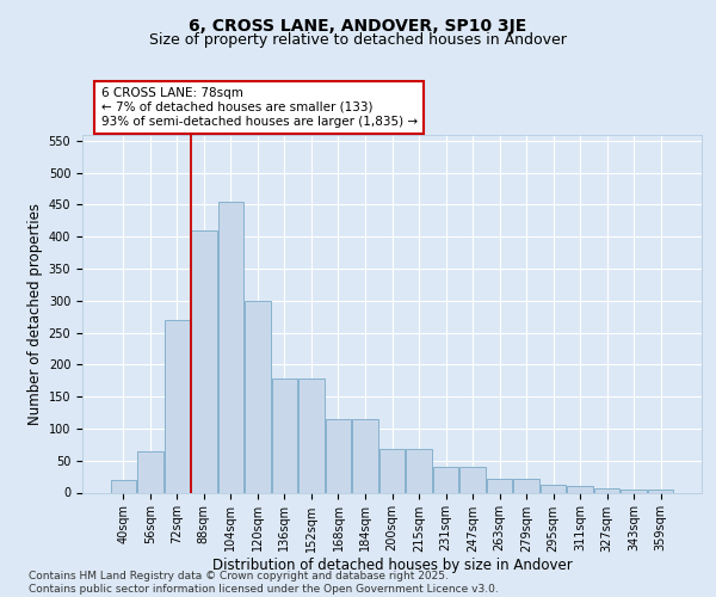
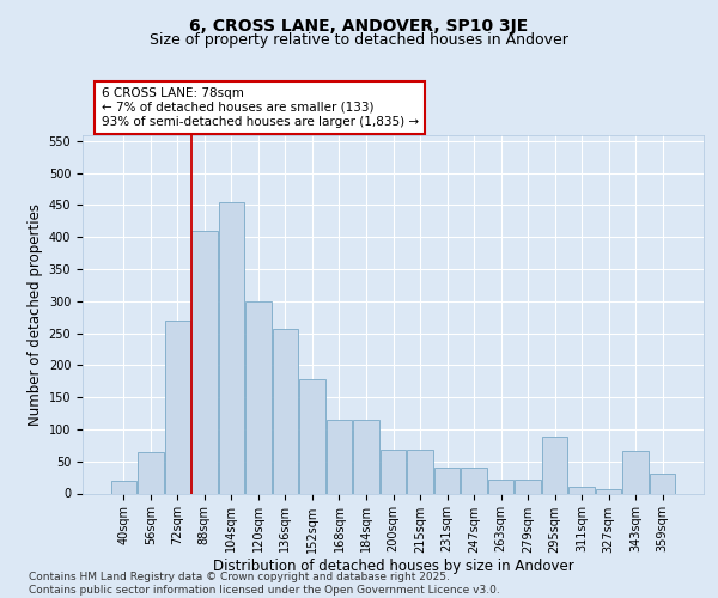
136sqm: 178 -> 256
295sqm: 13 -> 88
343sqm: 5 -> 66
359sqm: 4 -> 30
